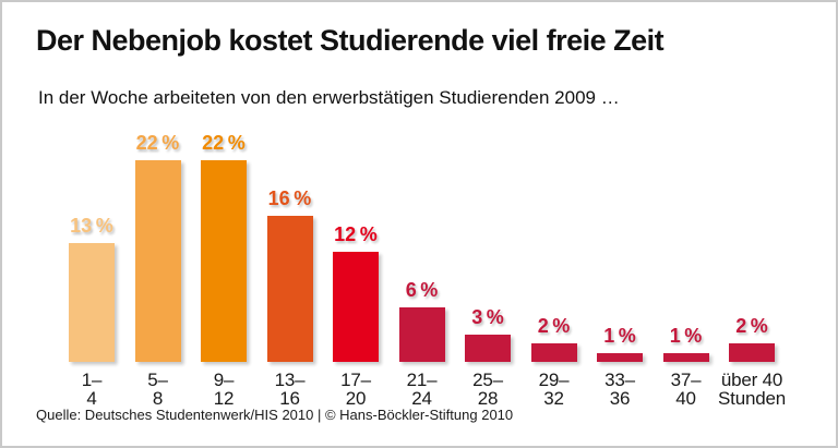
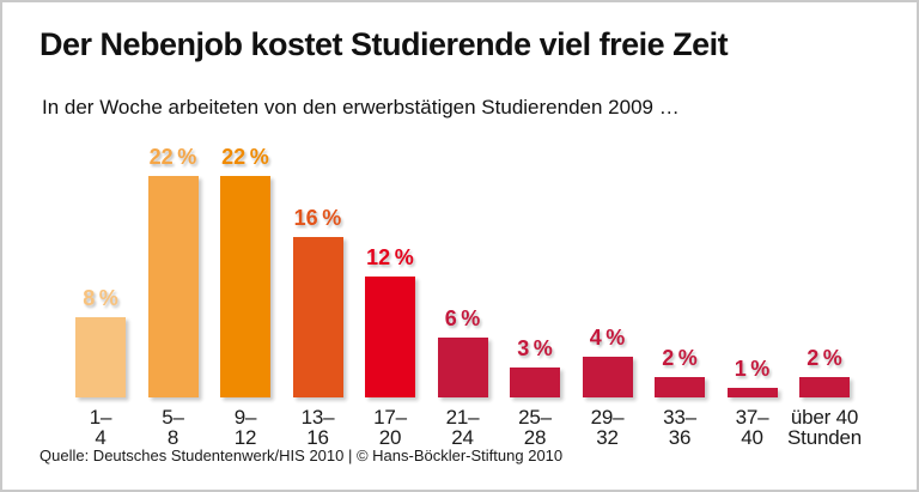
1–4: 13 -> 8
29–32: 2 -> 4
33–36: 1 -> 2
